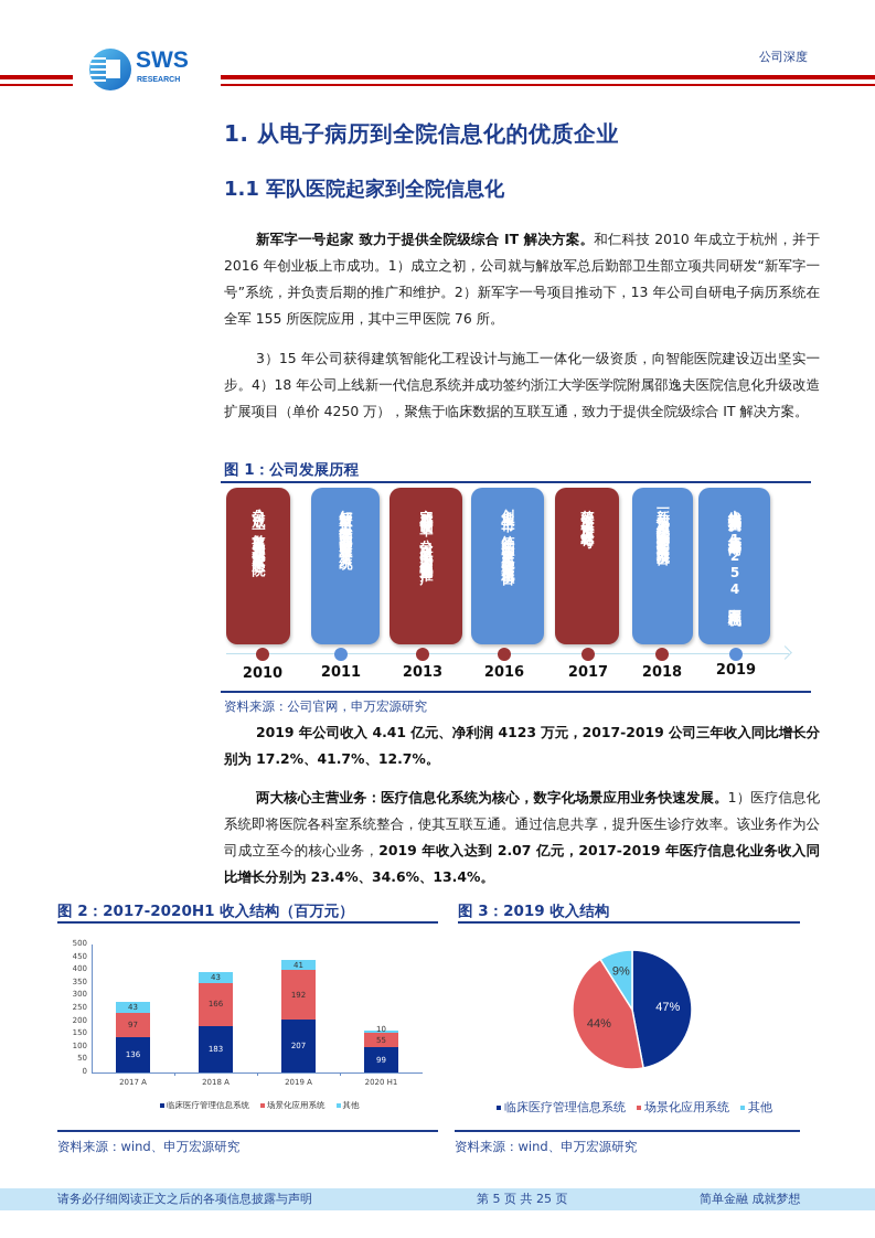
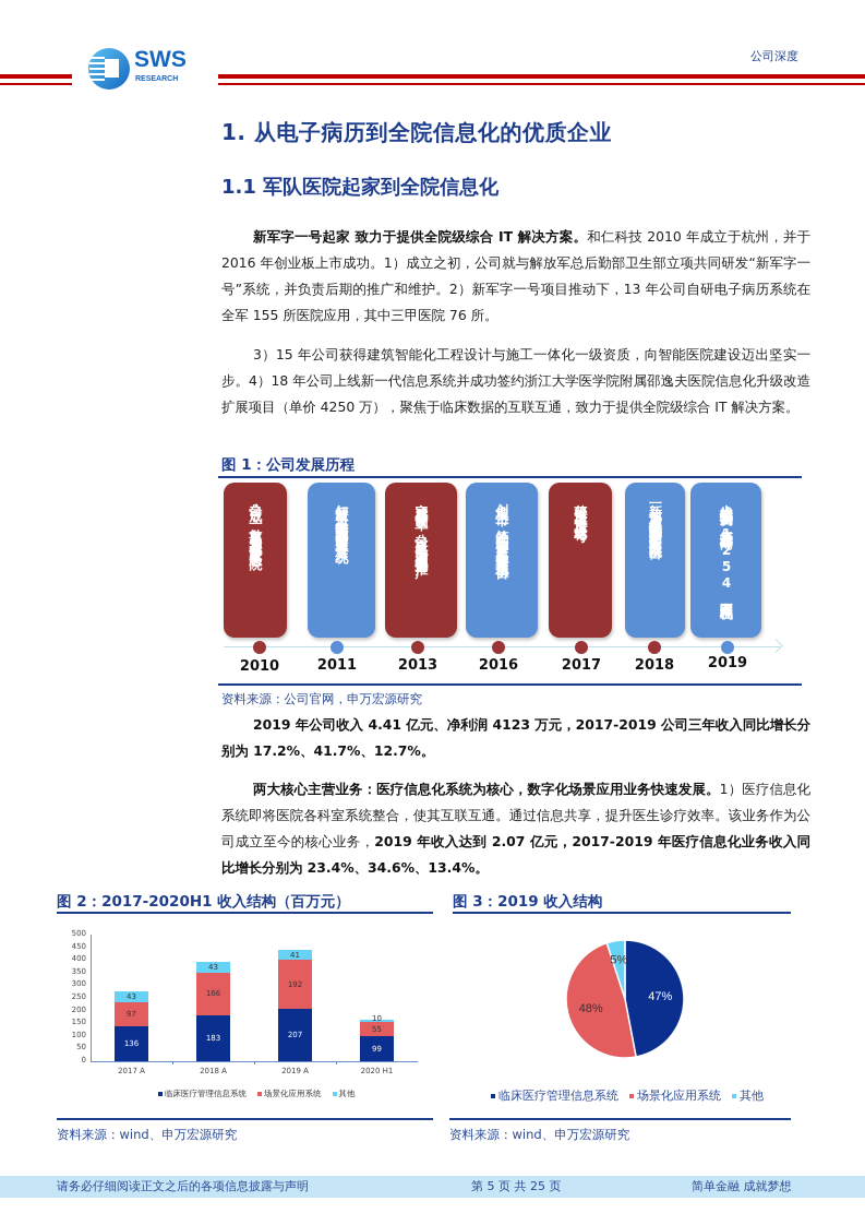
图 3：2019 收入结构/场景化应用系统: 44% -> 48%
图 3：2019 收入结构/其他: 9% -> 5%
